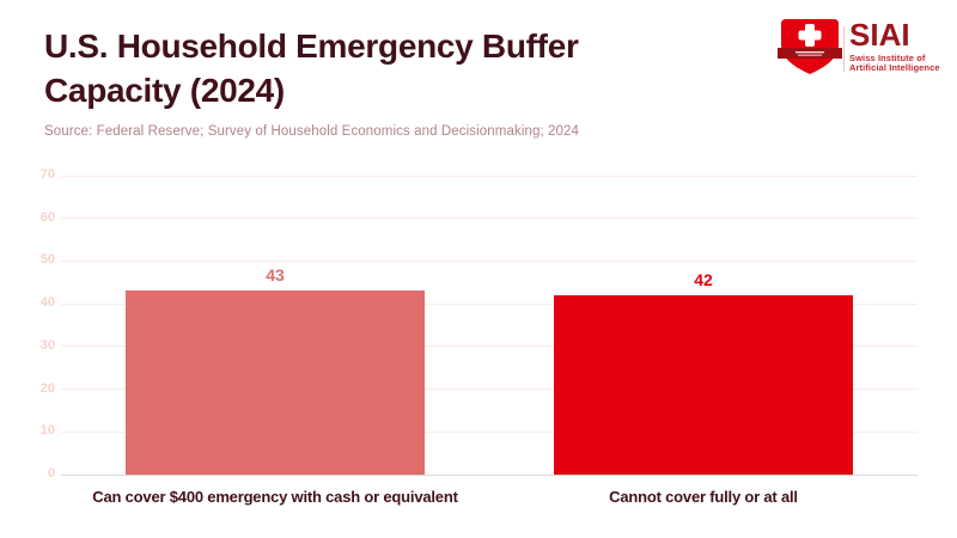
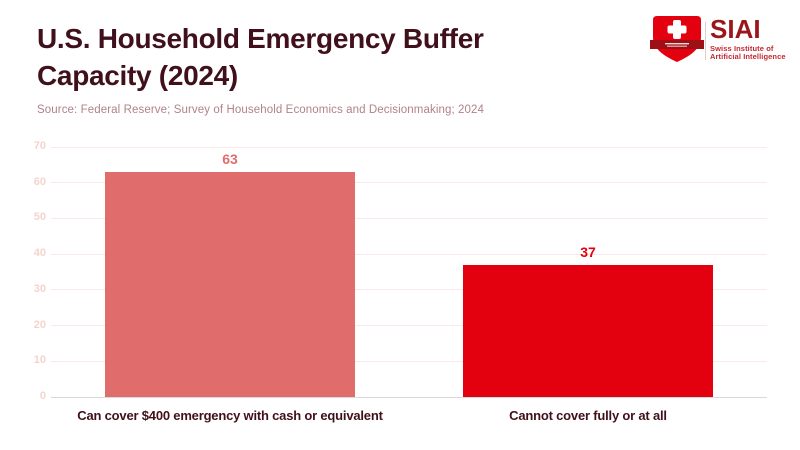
Can cover $400 emergency with cash or equivalent: 43 -> 63
Cannot cover fully or at all: 42 -> 37
